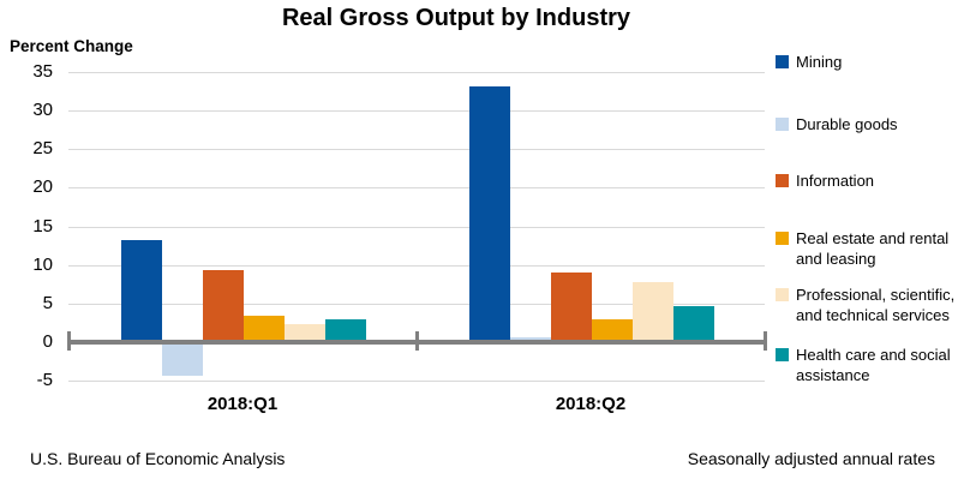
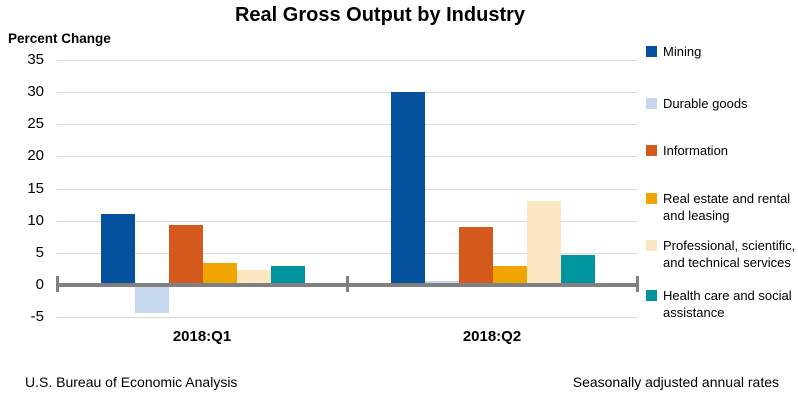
Mining/2018:Q1: 13 -> 11
Mining/2018:Q2: 33 -> 30
Professional, scientific, and technical services/2018:Q2: 8 -> 13
